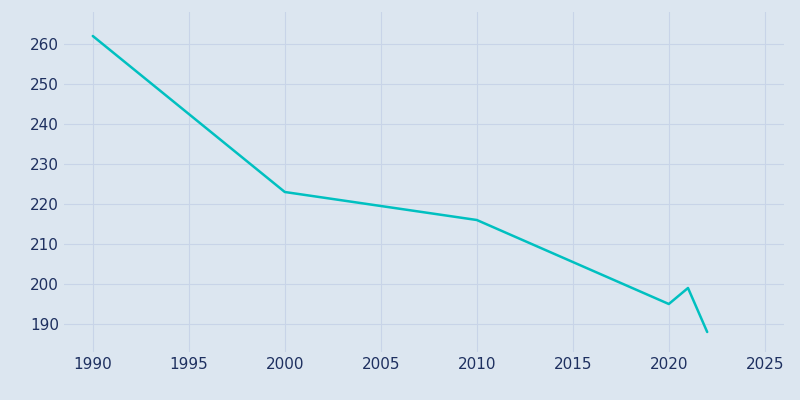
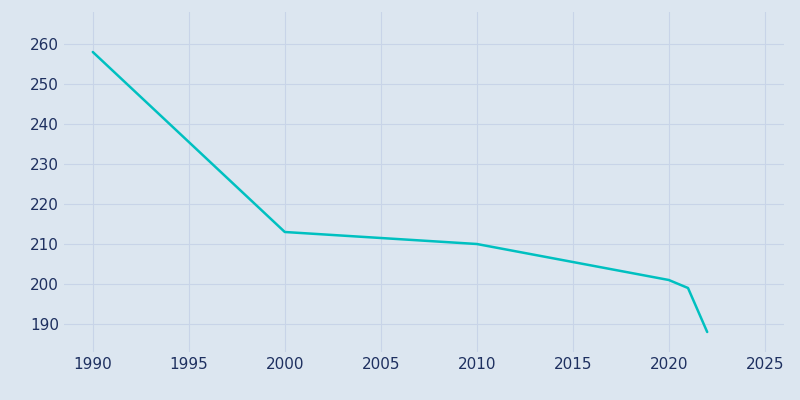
1990: 262 -> 258
2000: 223 -> 213
2010: 216 -> 210
2020: 195 -> 201
